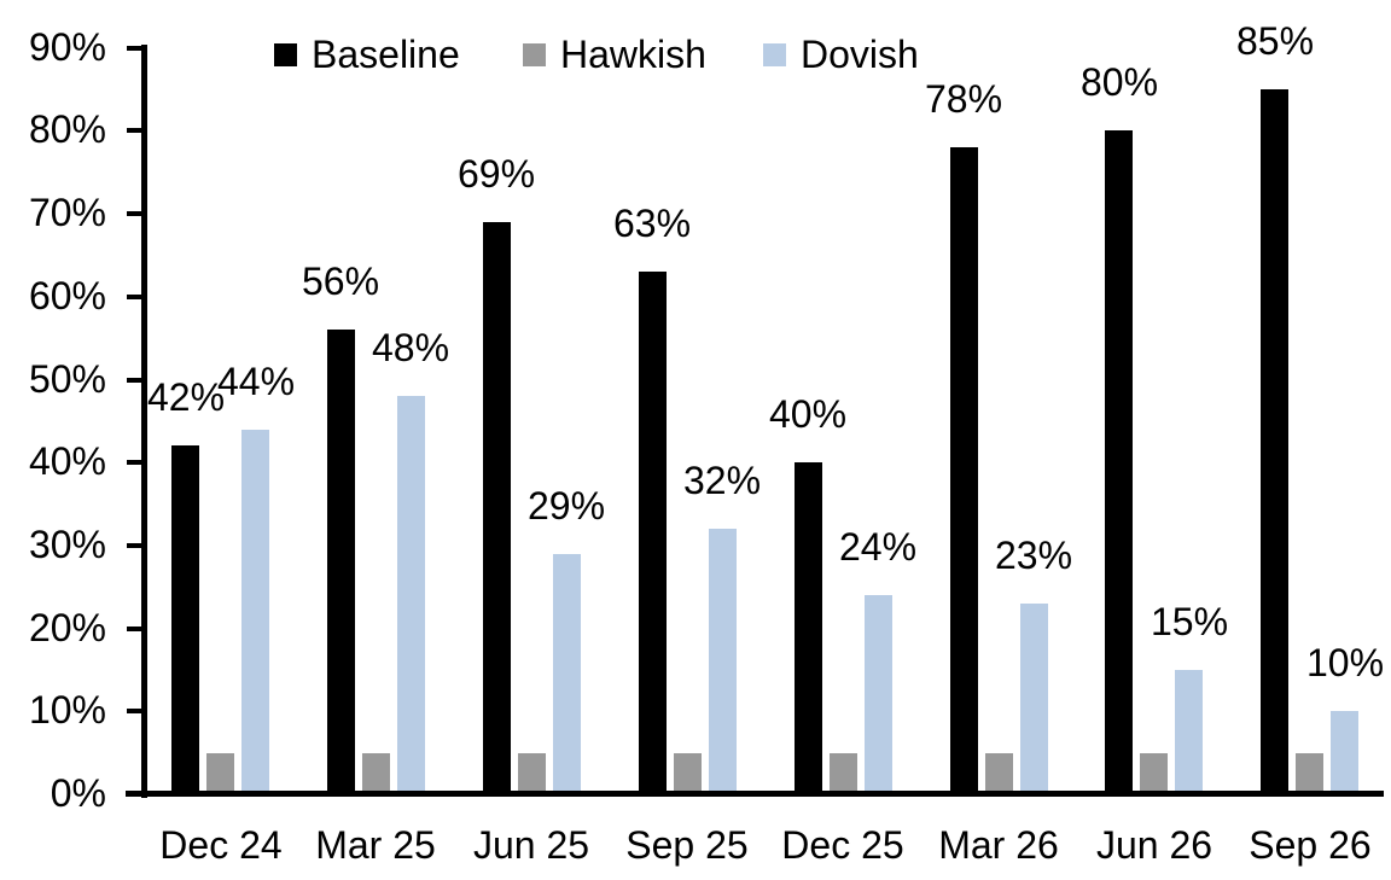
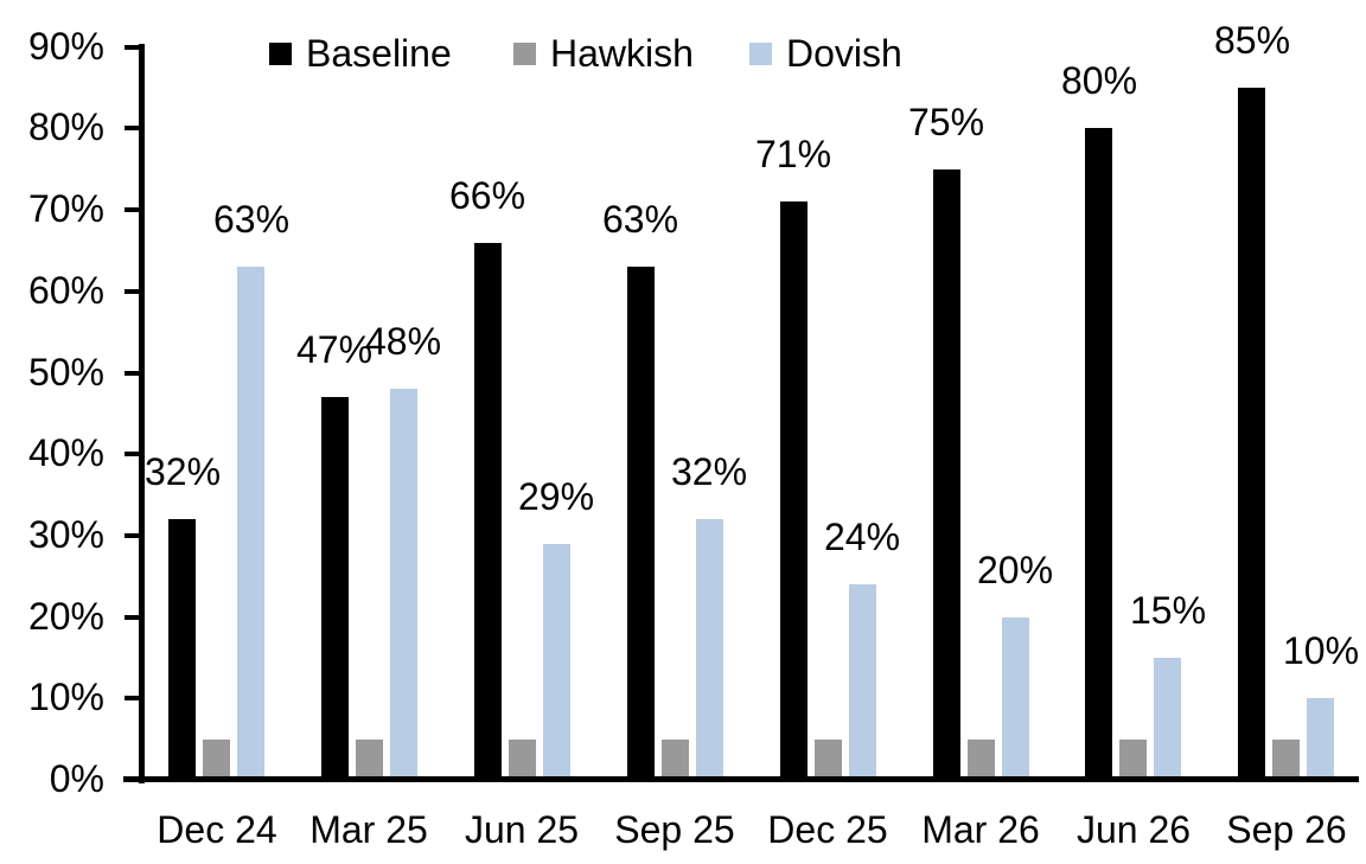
Baseline/Dec 24: 42% -> 32%
Dovish/Dec 24: 44% -> 63%
Baseline/Mar 25: 56% -> 47%
Baseline/Jun 25: 69% -> 66%
Baseline/Dec 25: 40% -> 71%
Baseline/Mar 26: 78% -> 75%
Dovish/Mar 26: 23% -> 20%
